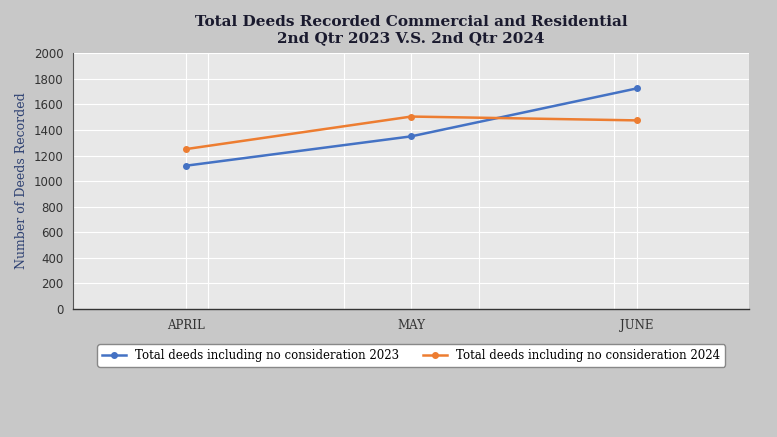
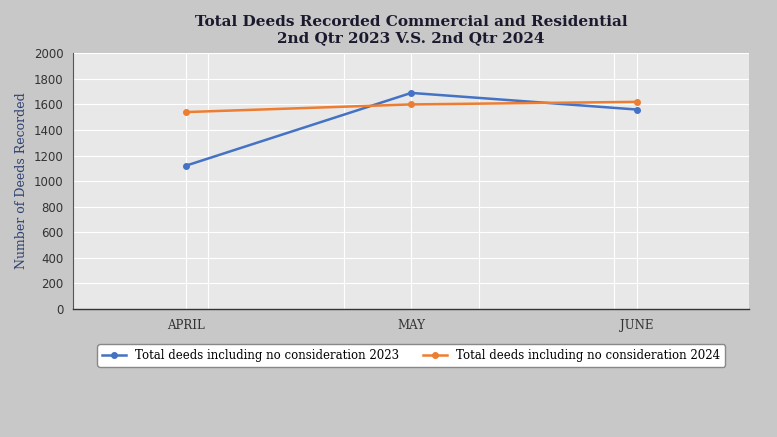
Total deeds including no consideration 2024/APRIL: 1250 -> 1540
Total deeds including no consideration 2023/MAY: 1350 -> 1690
Total deeds including no consideration 2024/MAY: 1500 -> 1600
Total deeds including no consideration 2023/JUNE: 1720 -> 1560
Total deeds including no consideration 2024/JUNE: 1480 -> 1620
